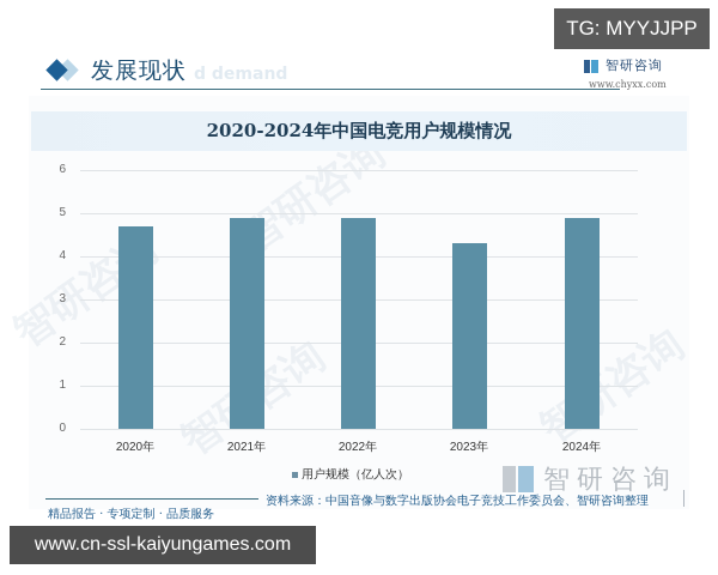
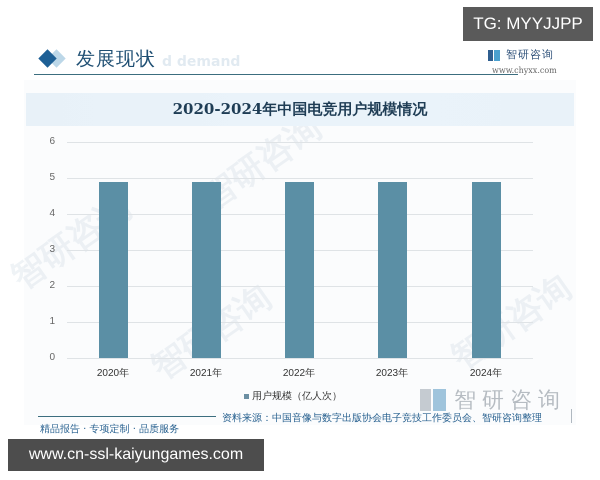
2020年: 4.7 -> 4.9
2023年: 4.3 -> 4.9
